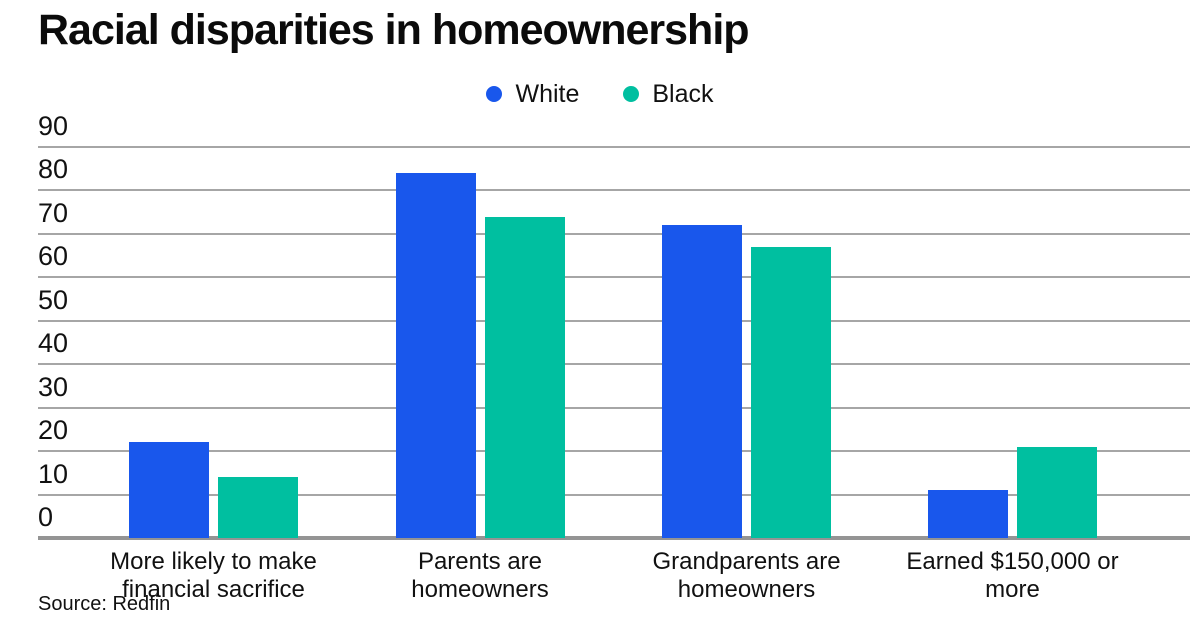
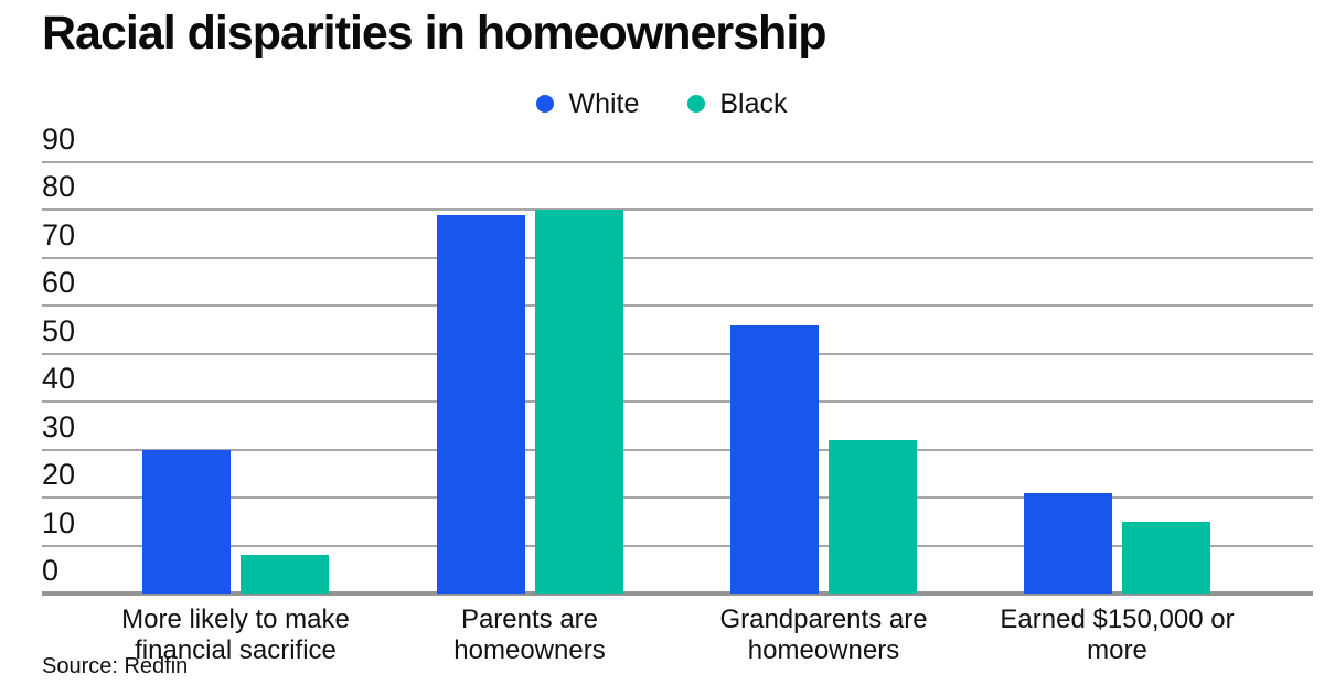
White/More likely to make financial sacrifice: 22 -> 30
Black/More likely to make financial sacrifice: 14 -> 8
White/Parents are homeowners: 84 -> 79
Black/Parents are homeowners: 74 -> 80
White/Grandparents are homeowners: 72 -> 56
Black/Grandparents are homeowners: 67 -> 32
White/Earned $150,000 or more: 11 -> 21
Black/Earned $150,000 or more: 21 -> 15
